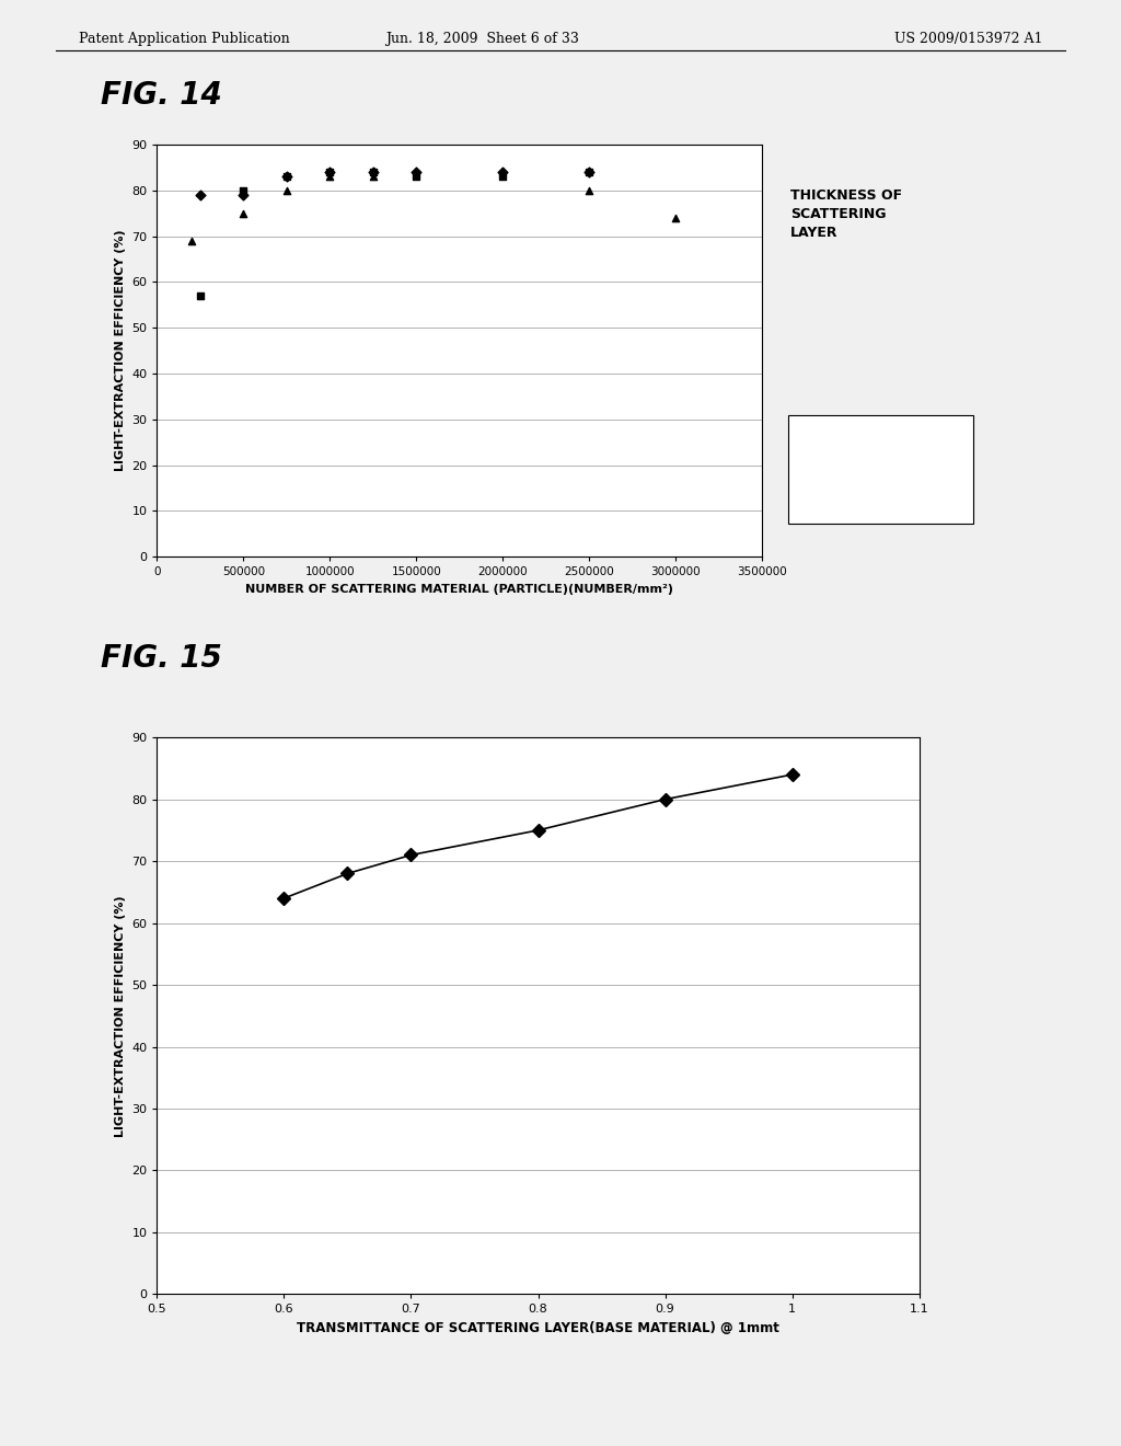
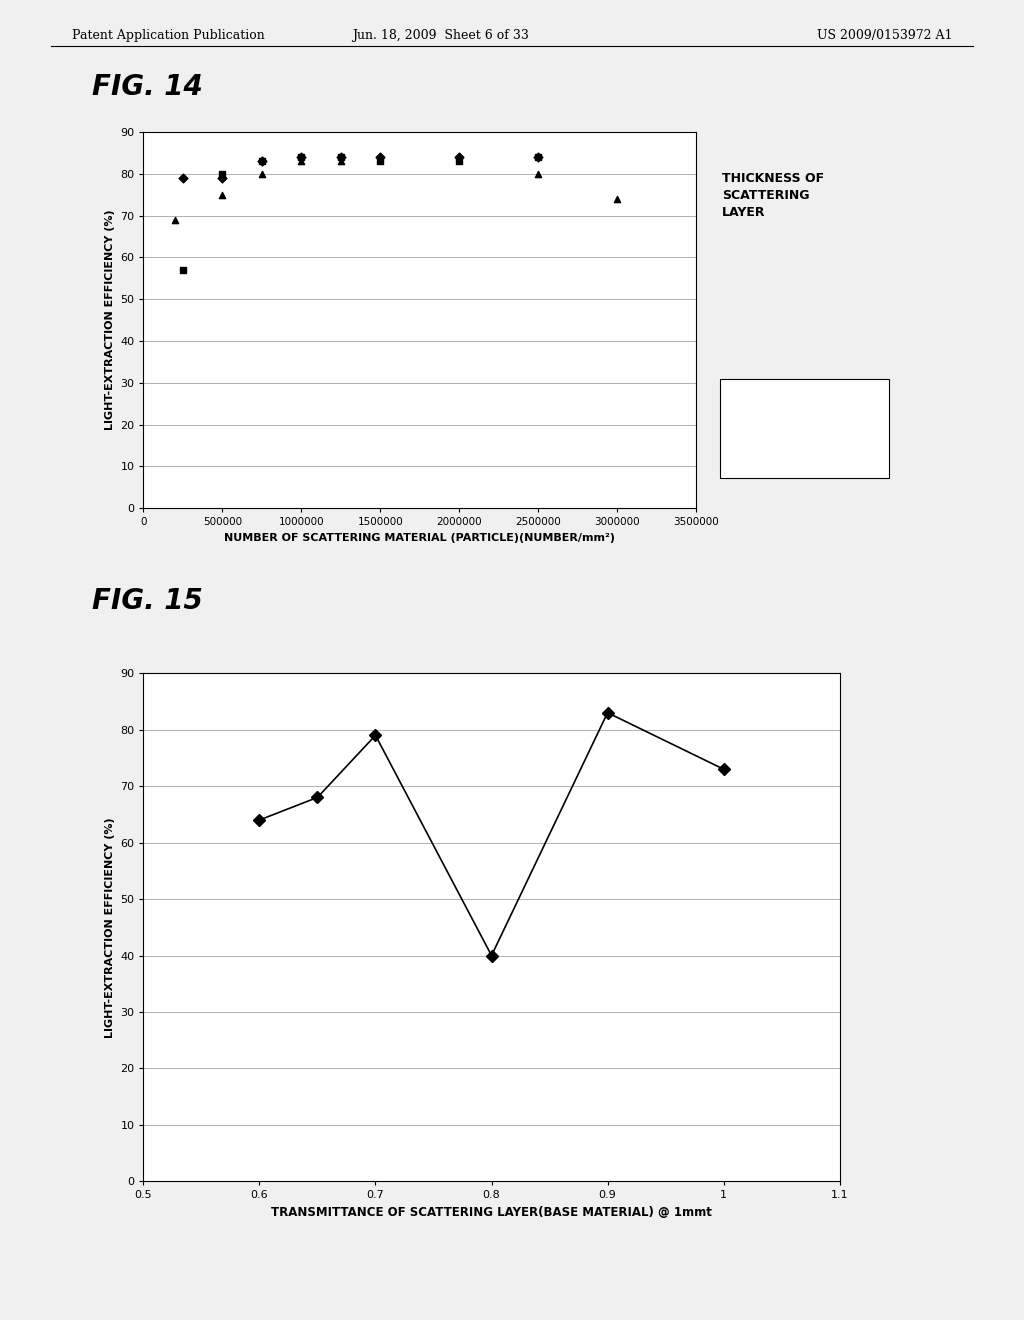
0.7: 71 -> 79
0.8: 75 -> 40
0.9: 80 -> 83
1: 84 -> 73
